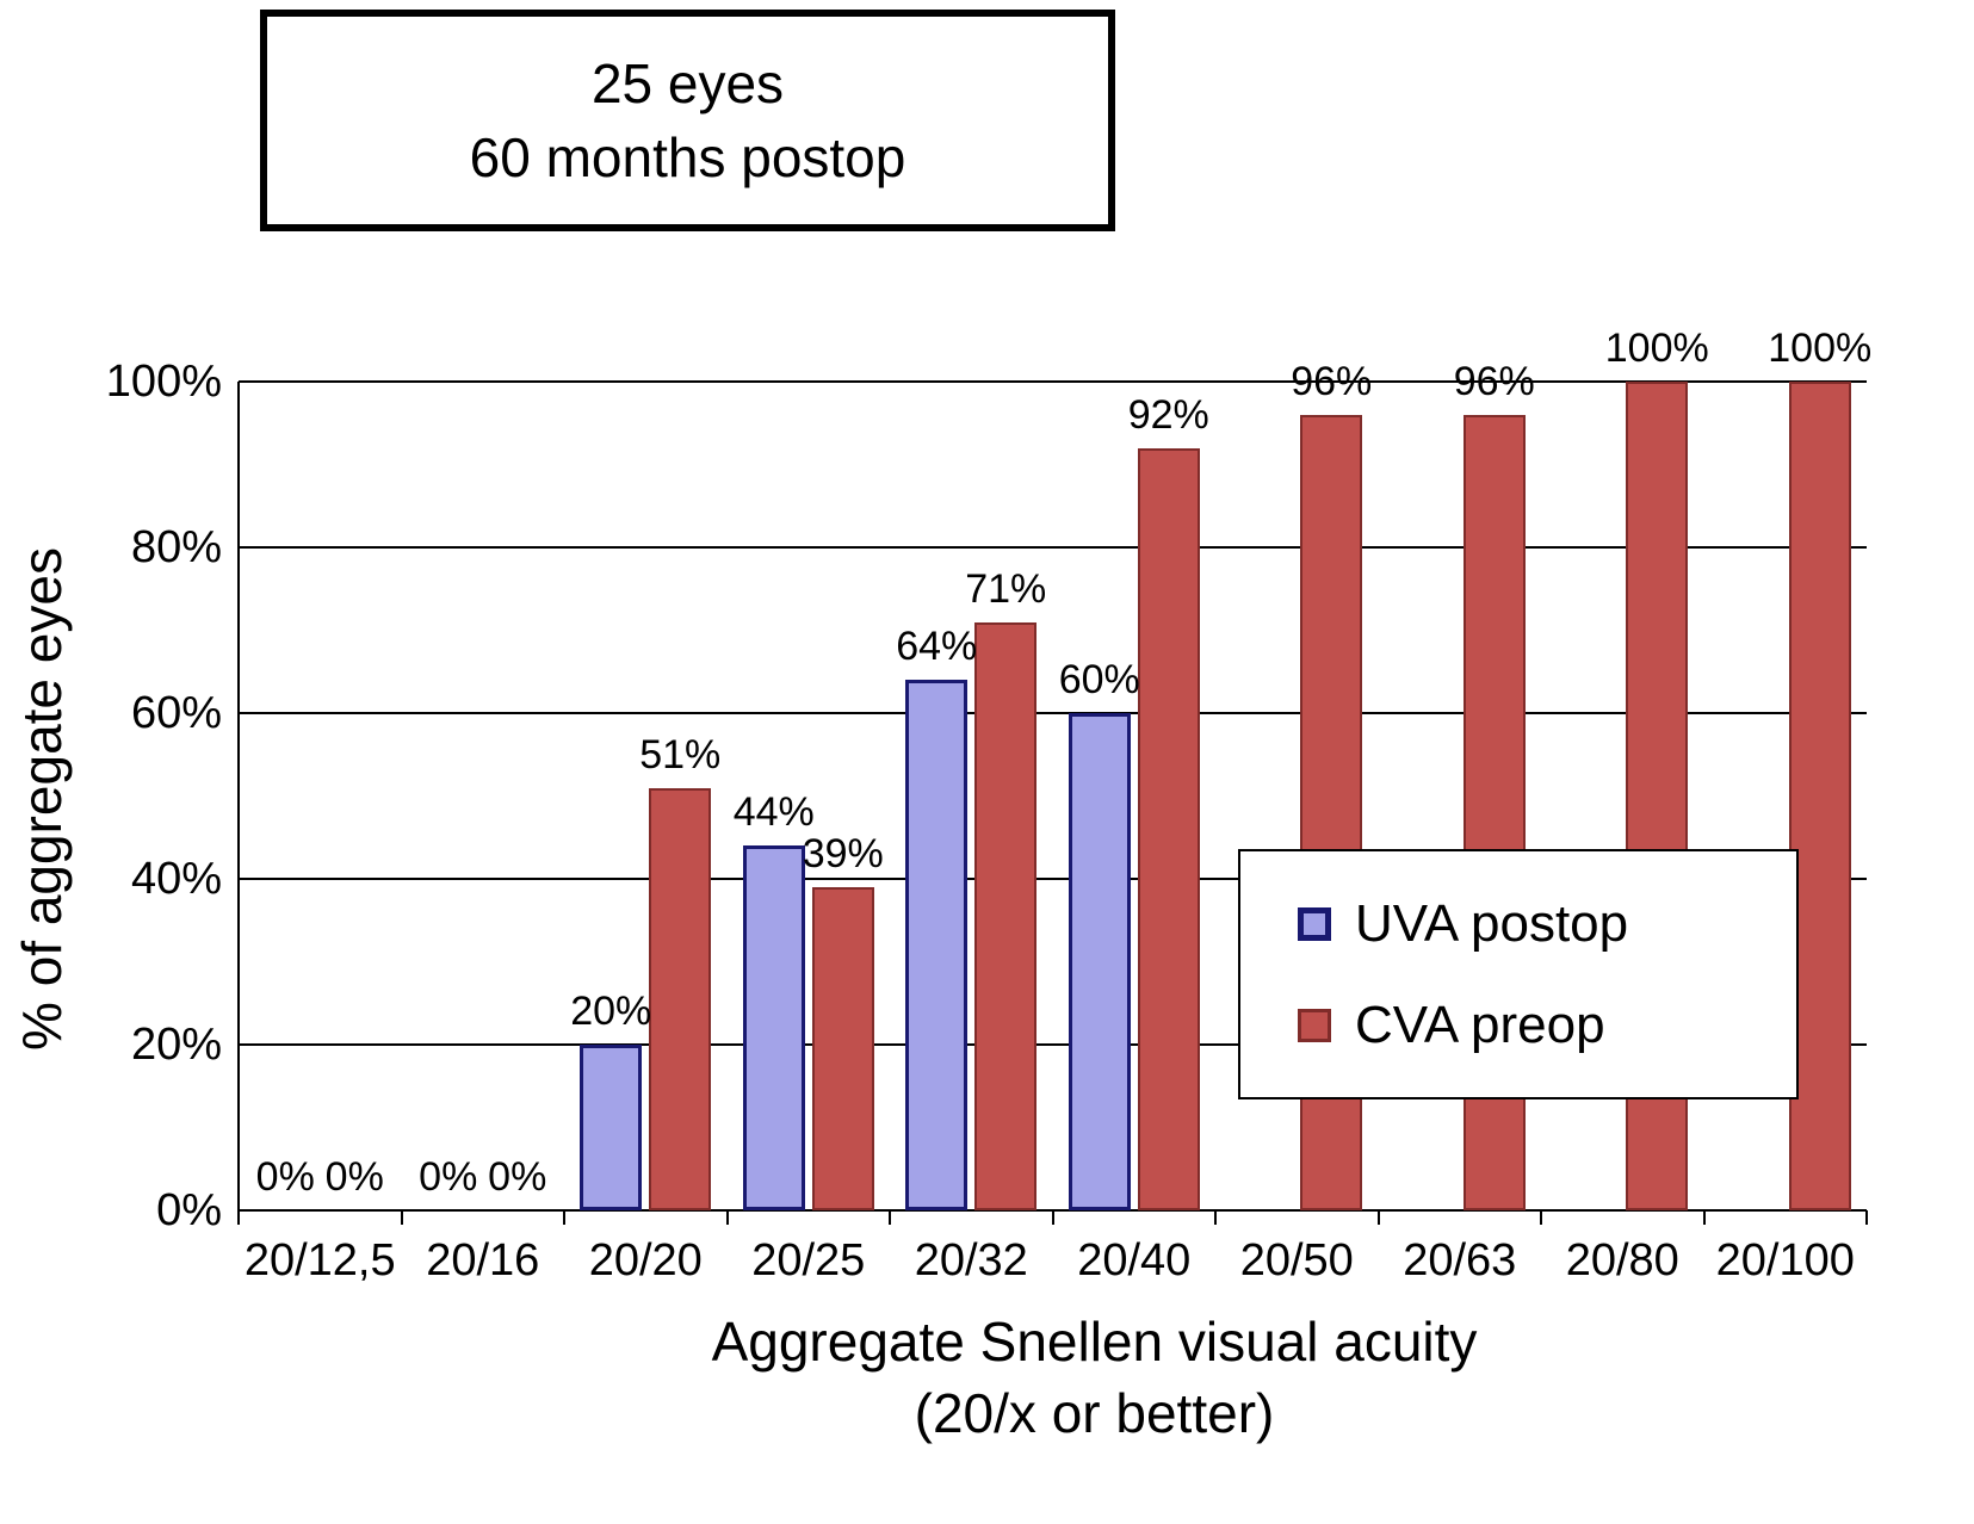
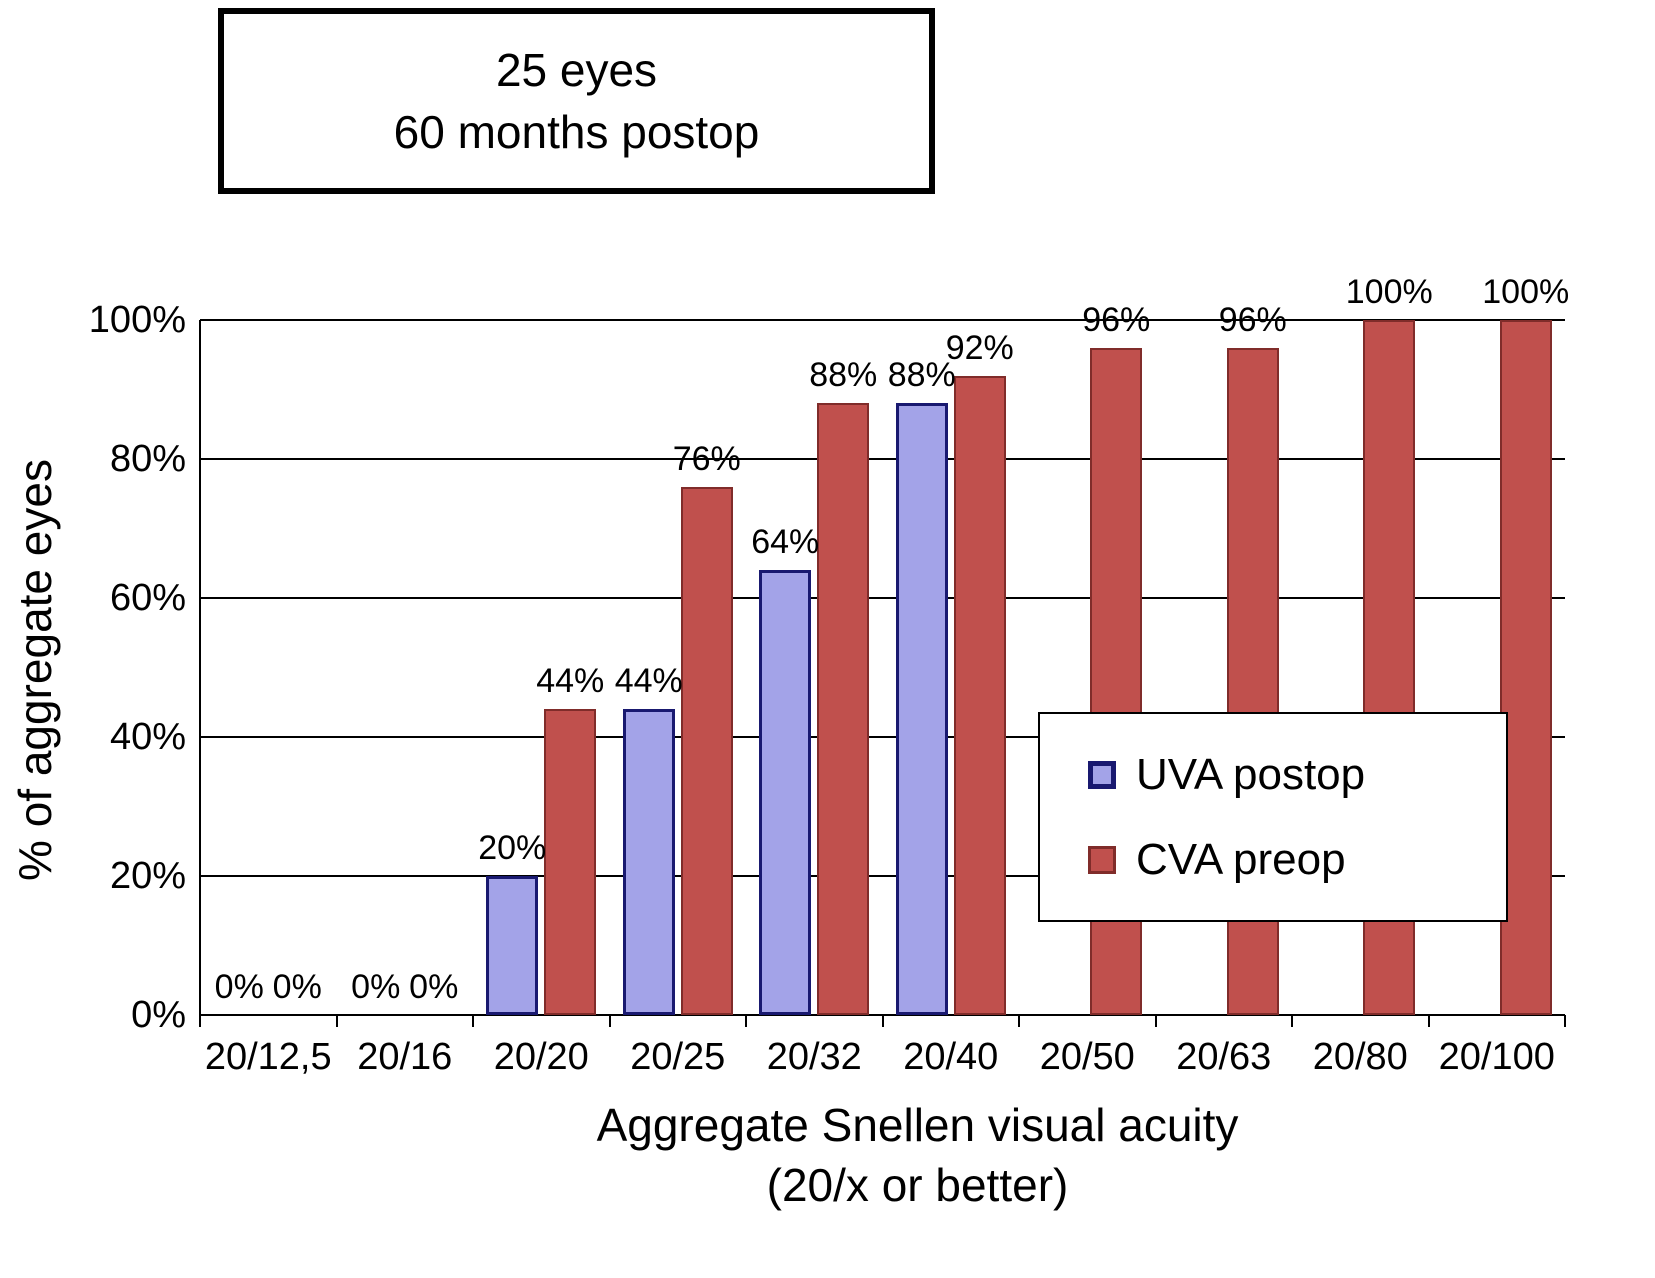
CVA preop/20/20: 51% -> 44%
CVA preop/20/25: 39% -> 76%
CVA preop/20/32: 71% -> 88%
UVA postop/20/40: 60% -> 88%
